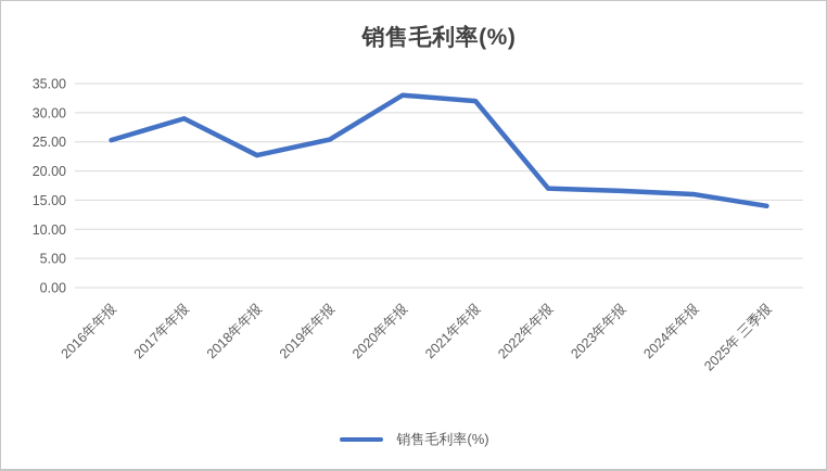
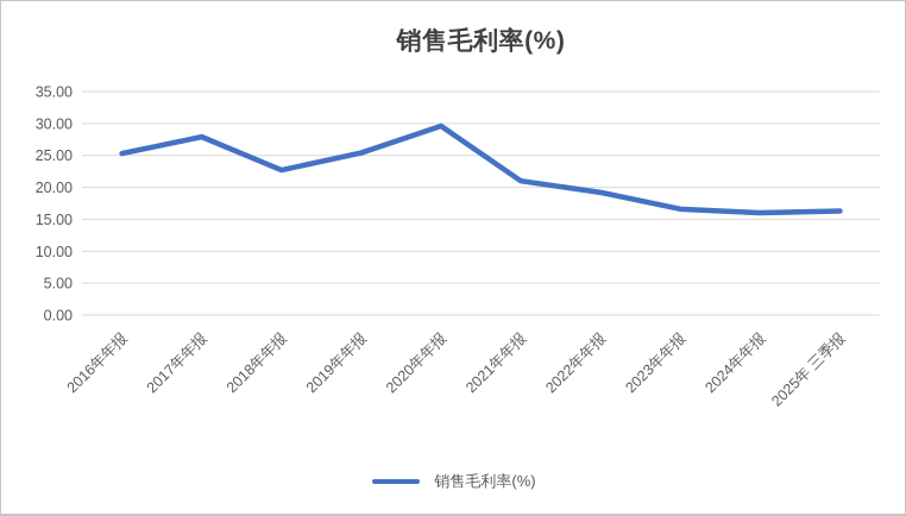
2017年年报: 29 -> 28
2020年年报: 33 -> 30
2021年年报: 32 -> 21
2022年年报: 17 -> 19
2025年 三季报: 14 -> 16
